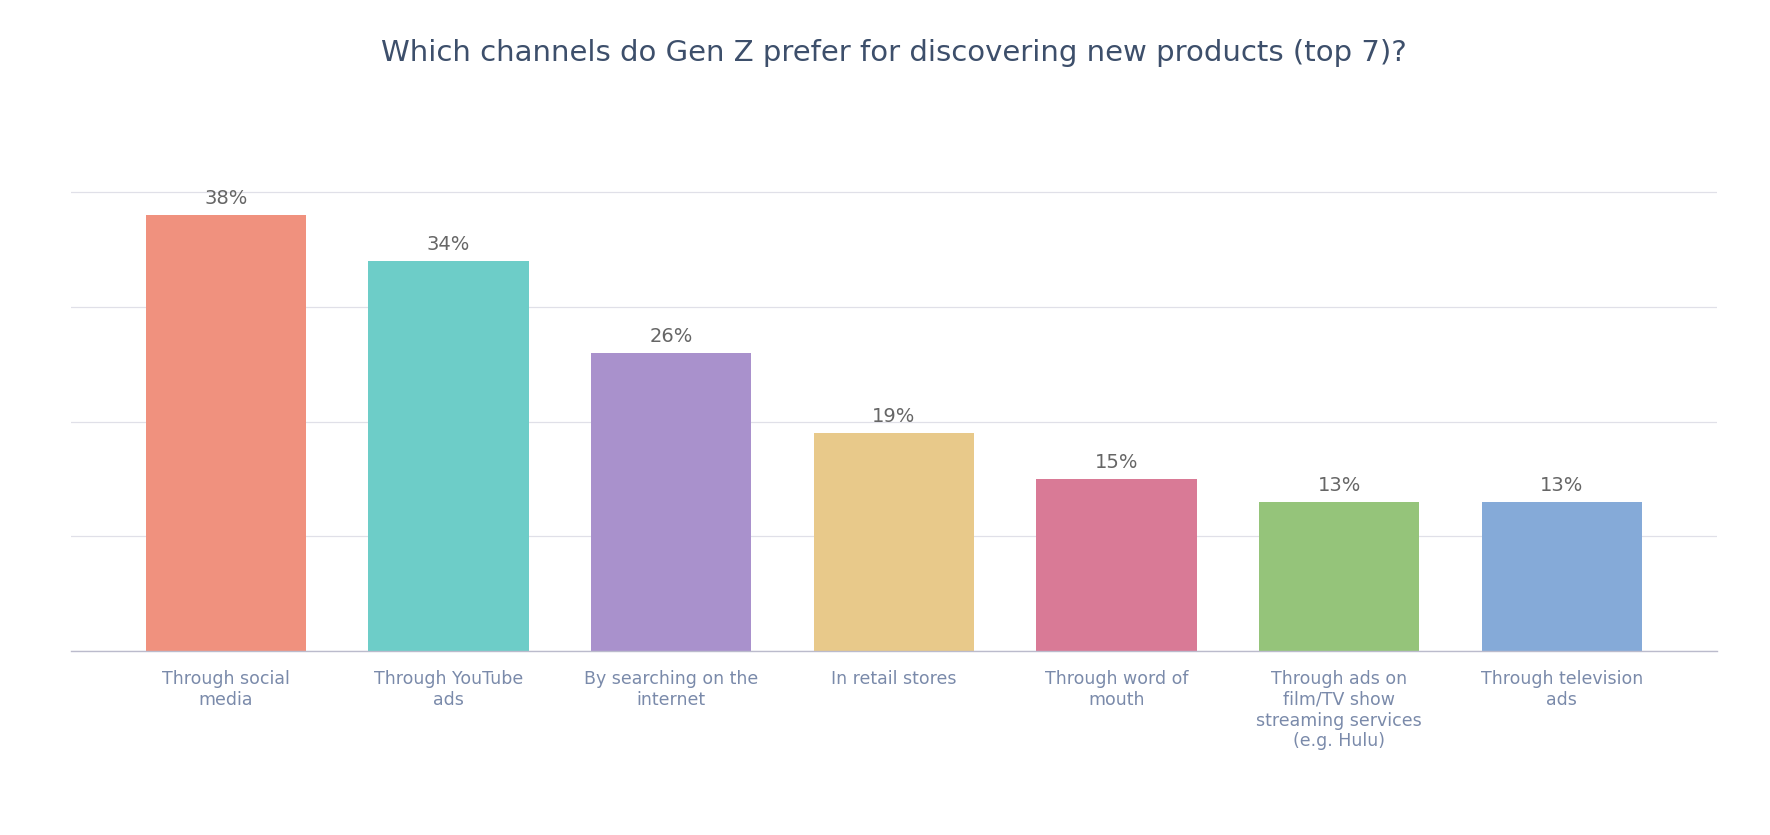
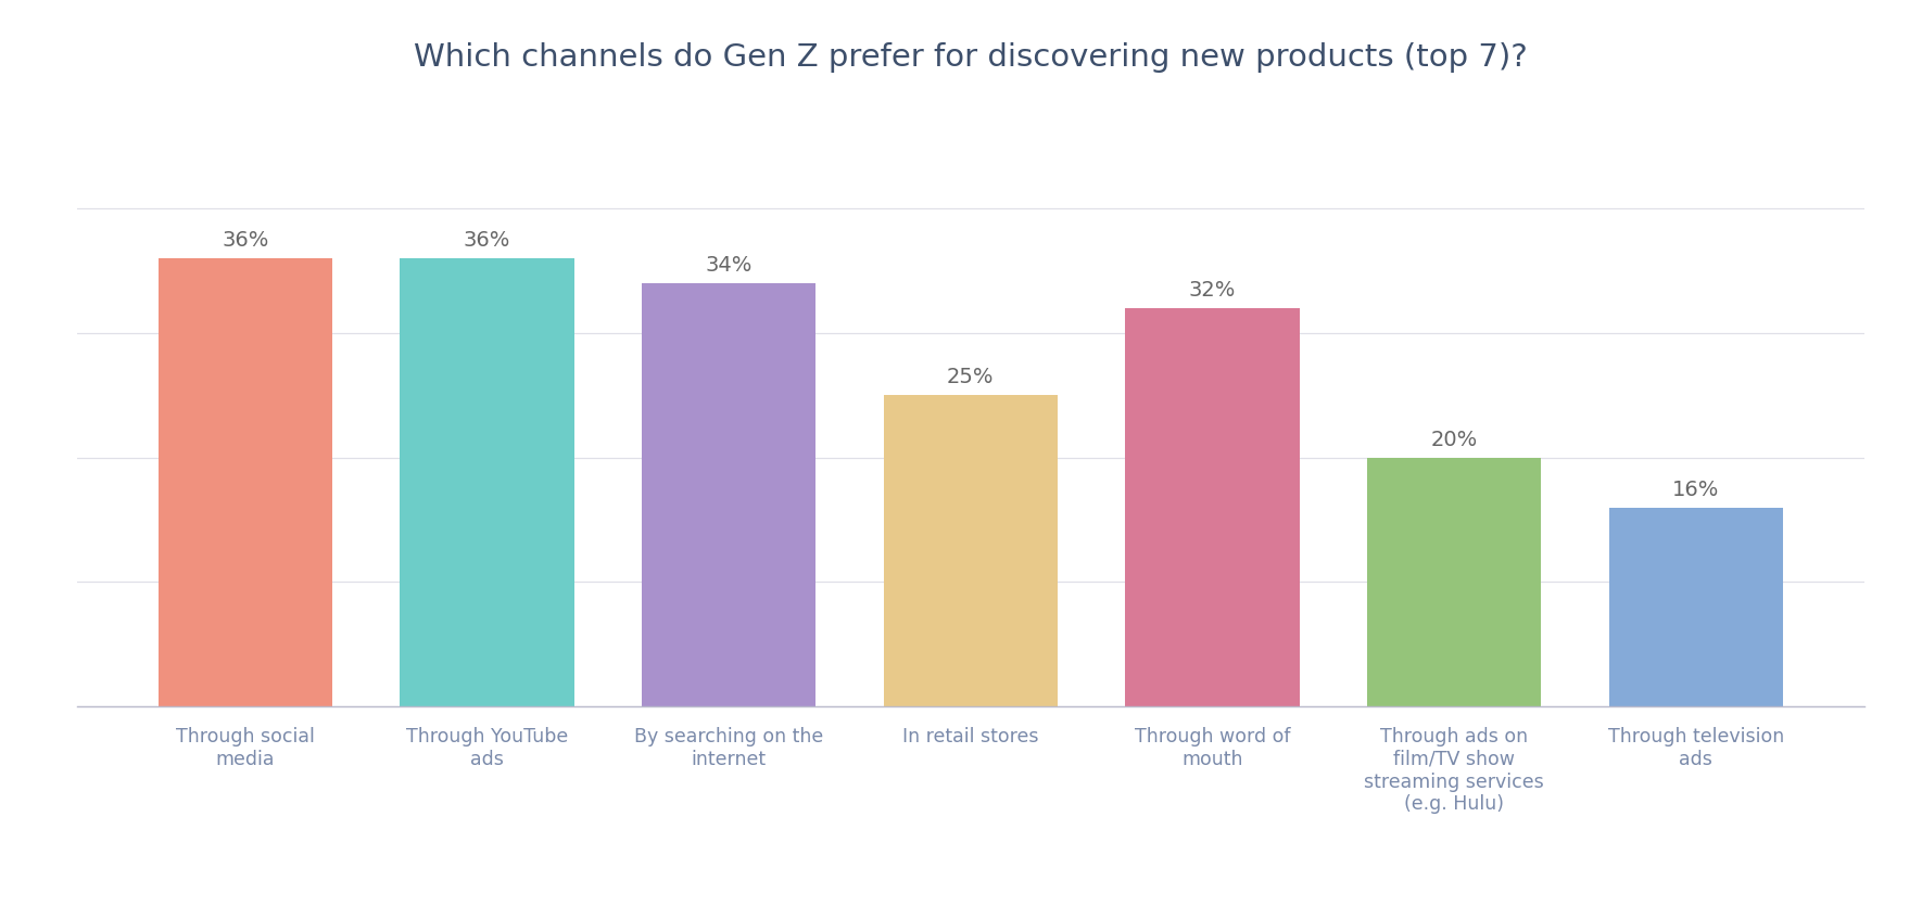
Through social media: 38% -> 36%
Through YouTube ads: 34% -> 36%
By searching on the internet: 26% -> 34%
In retail stores: 19% -> 25%
Through word of mouth: 15% -> 32%
Through ads on film/TV show streaming services (e.g. Hulu): 13% -> 20%
Through television ads: 13% -> 16%
